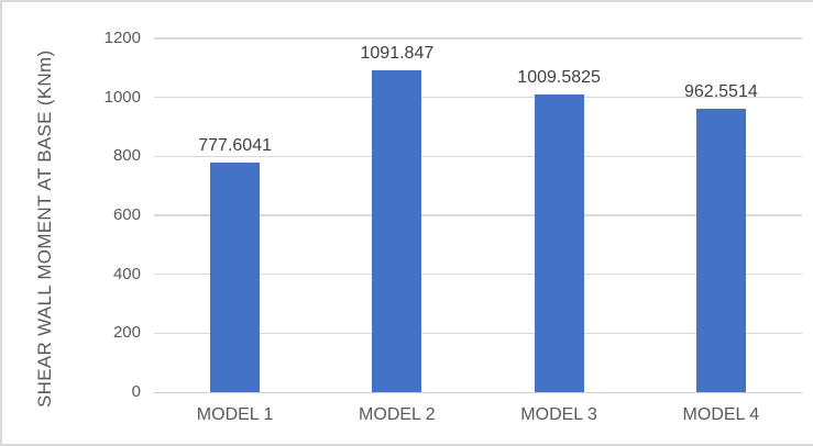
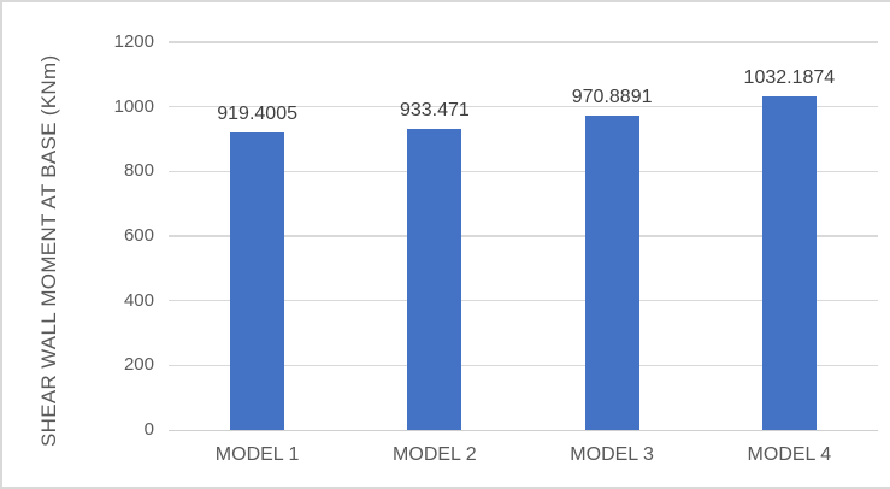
MODEL 1: 777.6041 -> 919.4005
MODEL 2: 1091.847 -> 933.471
MODEL 3: 1009.5825 -> 970.8891
MODEL 4: 962.5514 -> 1032.1874
